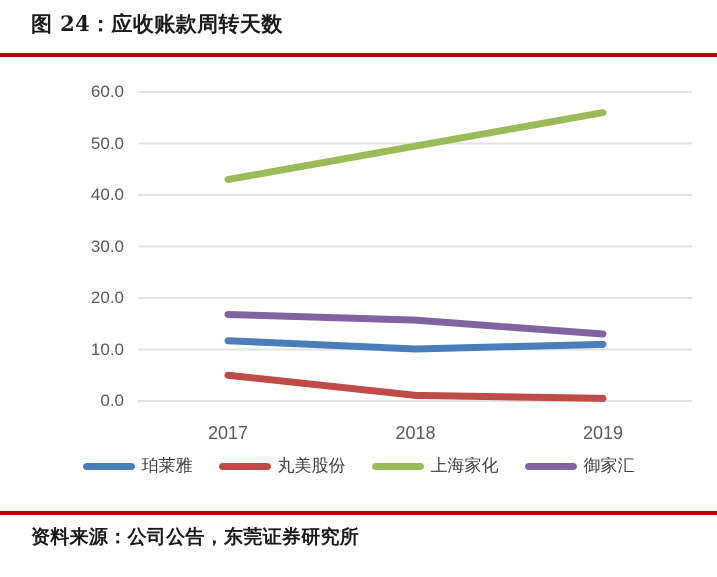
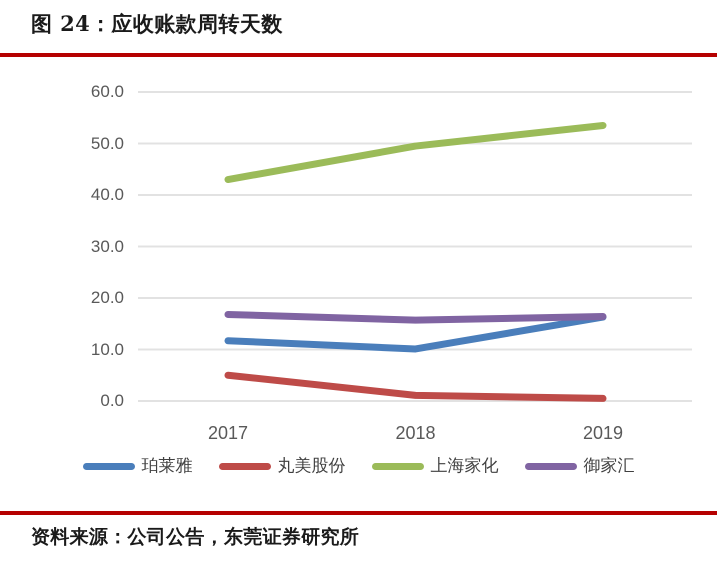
珀莱雅/2019: 11 -> 16
上海家化/2019: 56 -> 54
御家汇/2019: 13 -> 16
